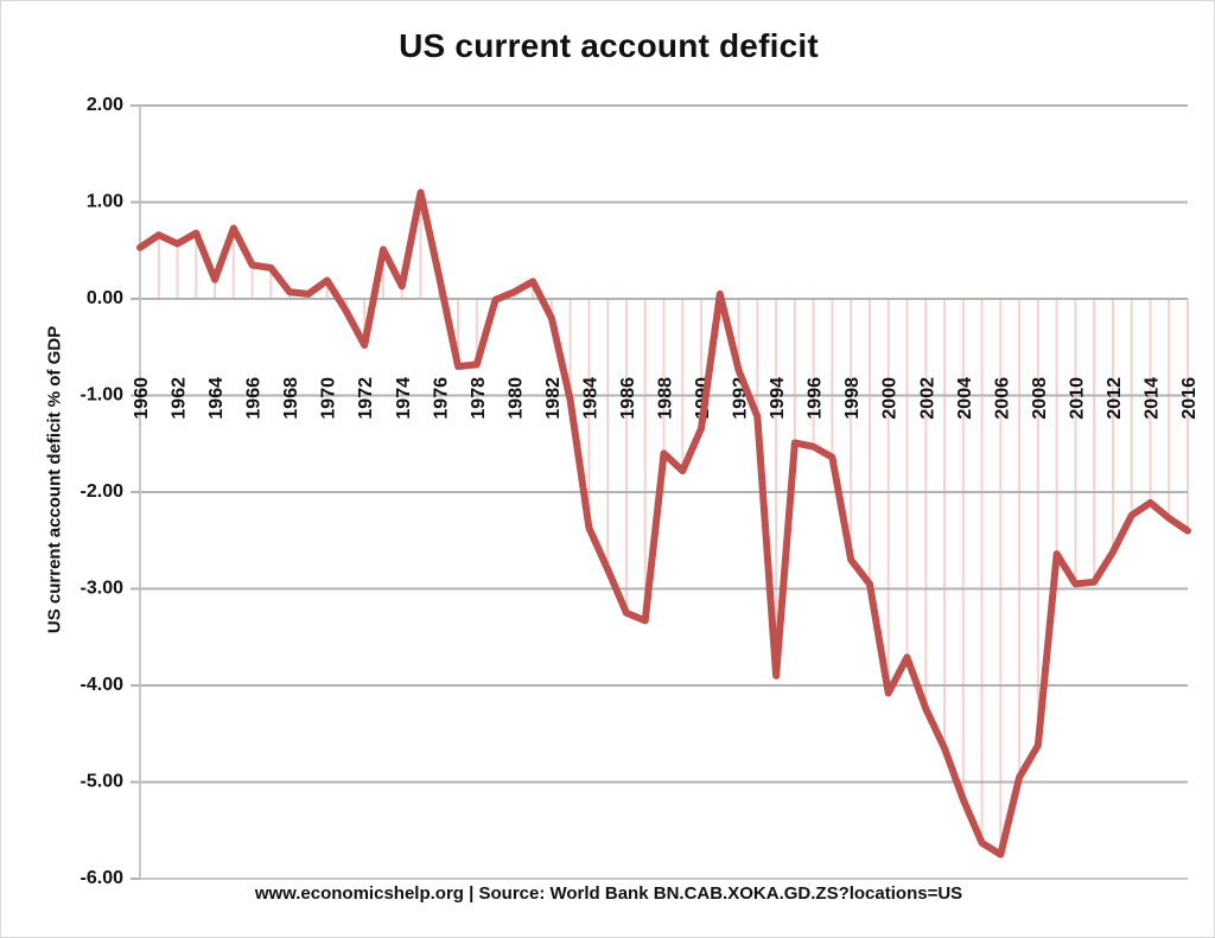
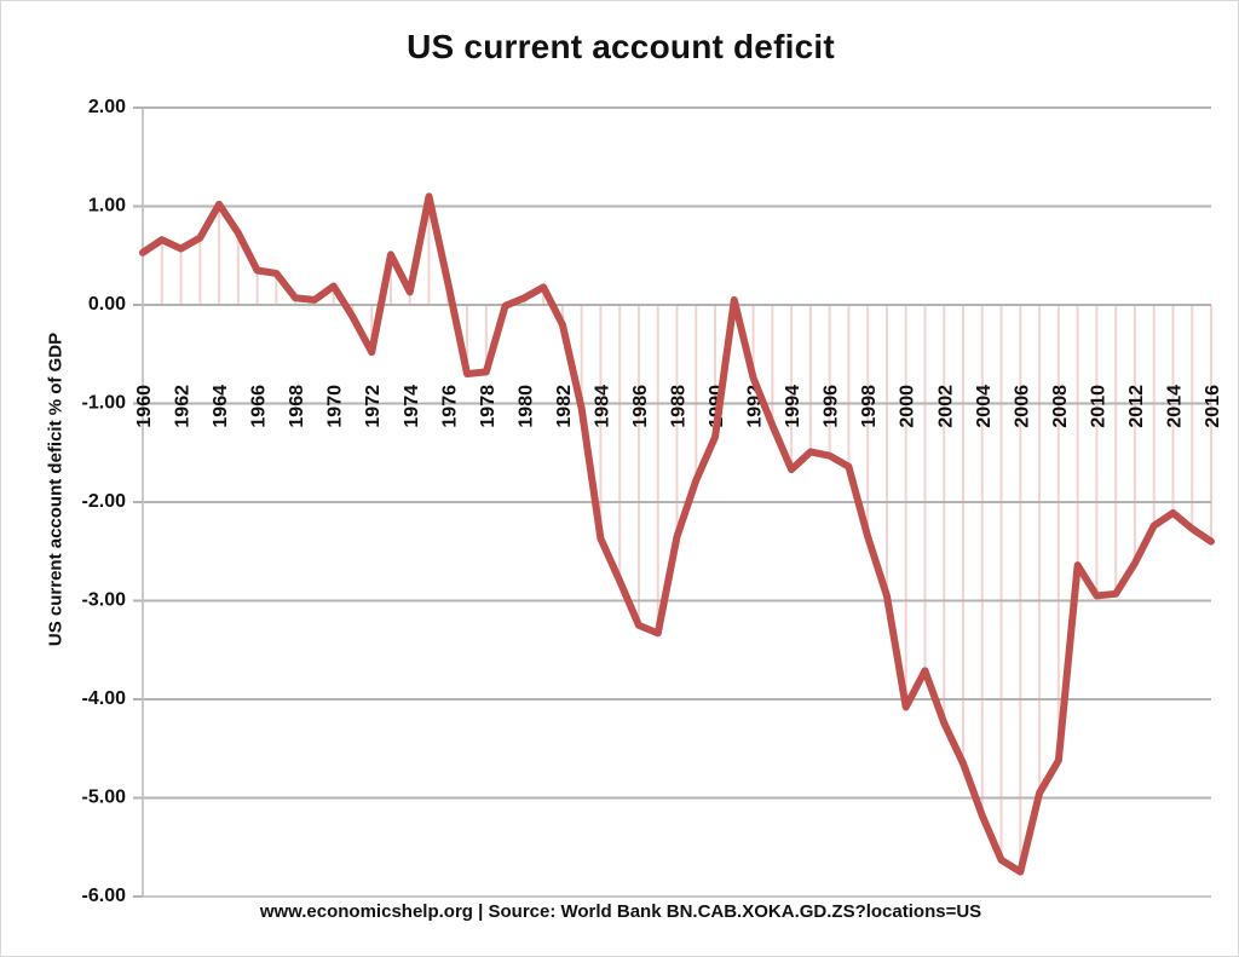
1964: 0.2 -> 1.0
1988: -1.6 -> -2.4
1994: -3.9 -> -1.7
1998: -2.7 -> -2.4
